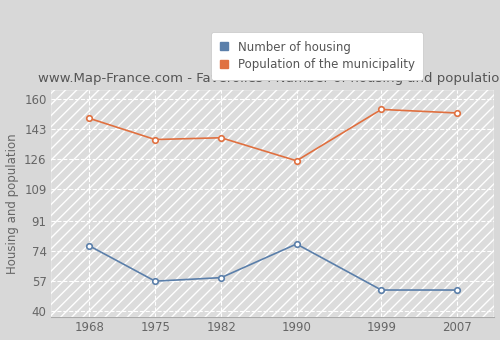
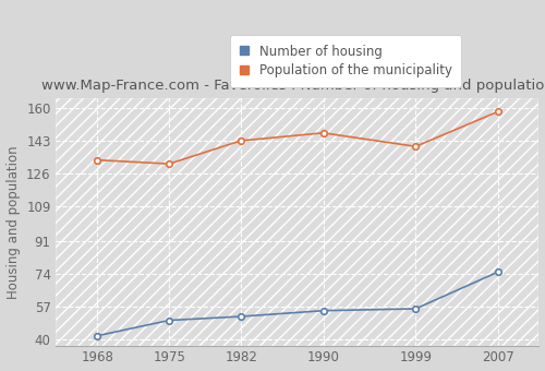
Number of housing/1968: 77 -> 42
Population of the municipality/1968: 149 -> 133
Number of housing/1975: 57 -> 50
Population of the municipality/1975: 137 -> 131
Number of housing/1982: 59 -> 52
Population of the municipality/1982: 138 -> 143
Number of housing/1990: 78 -> 55
Population of the municipality/1990: 125 -> 147
Number of housing/1999: 52 -> 56
Population of the municipality/1999: 154 -> 140
Number of housing/2007: 52 -> 75
Population of the municipality/2007: 152 -> 158
